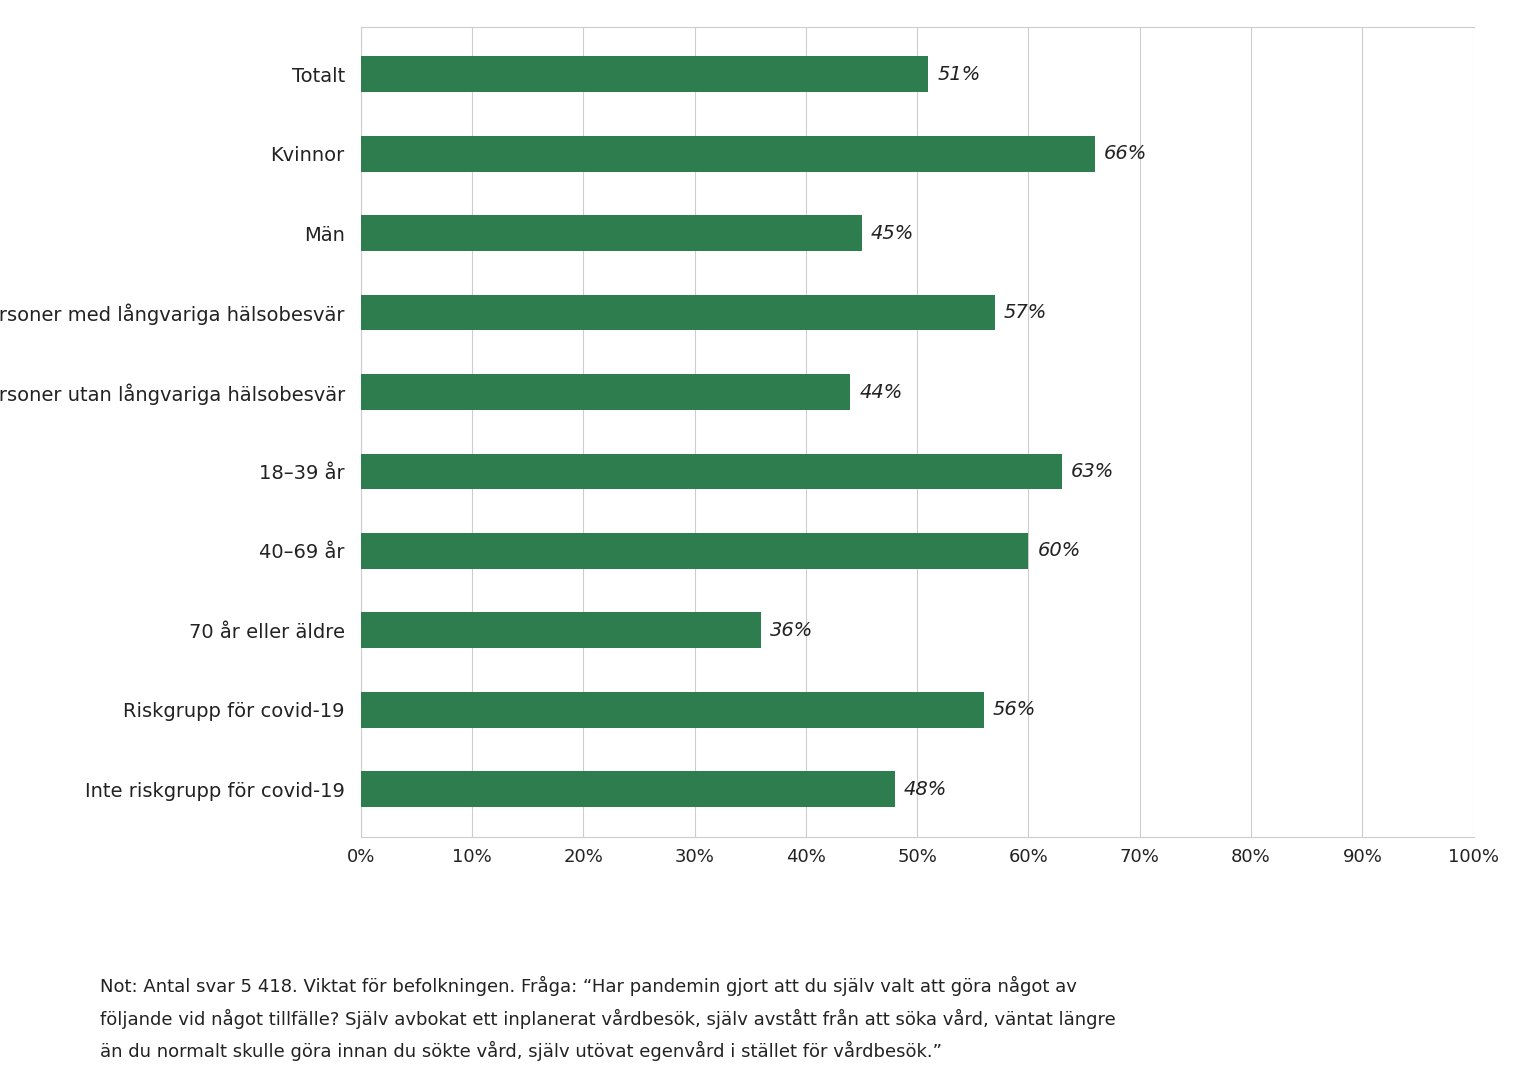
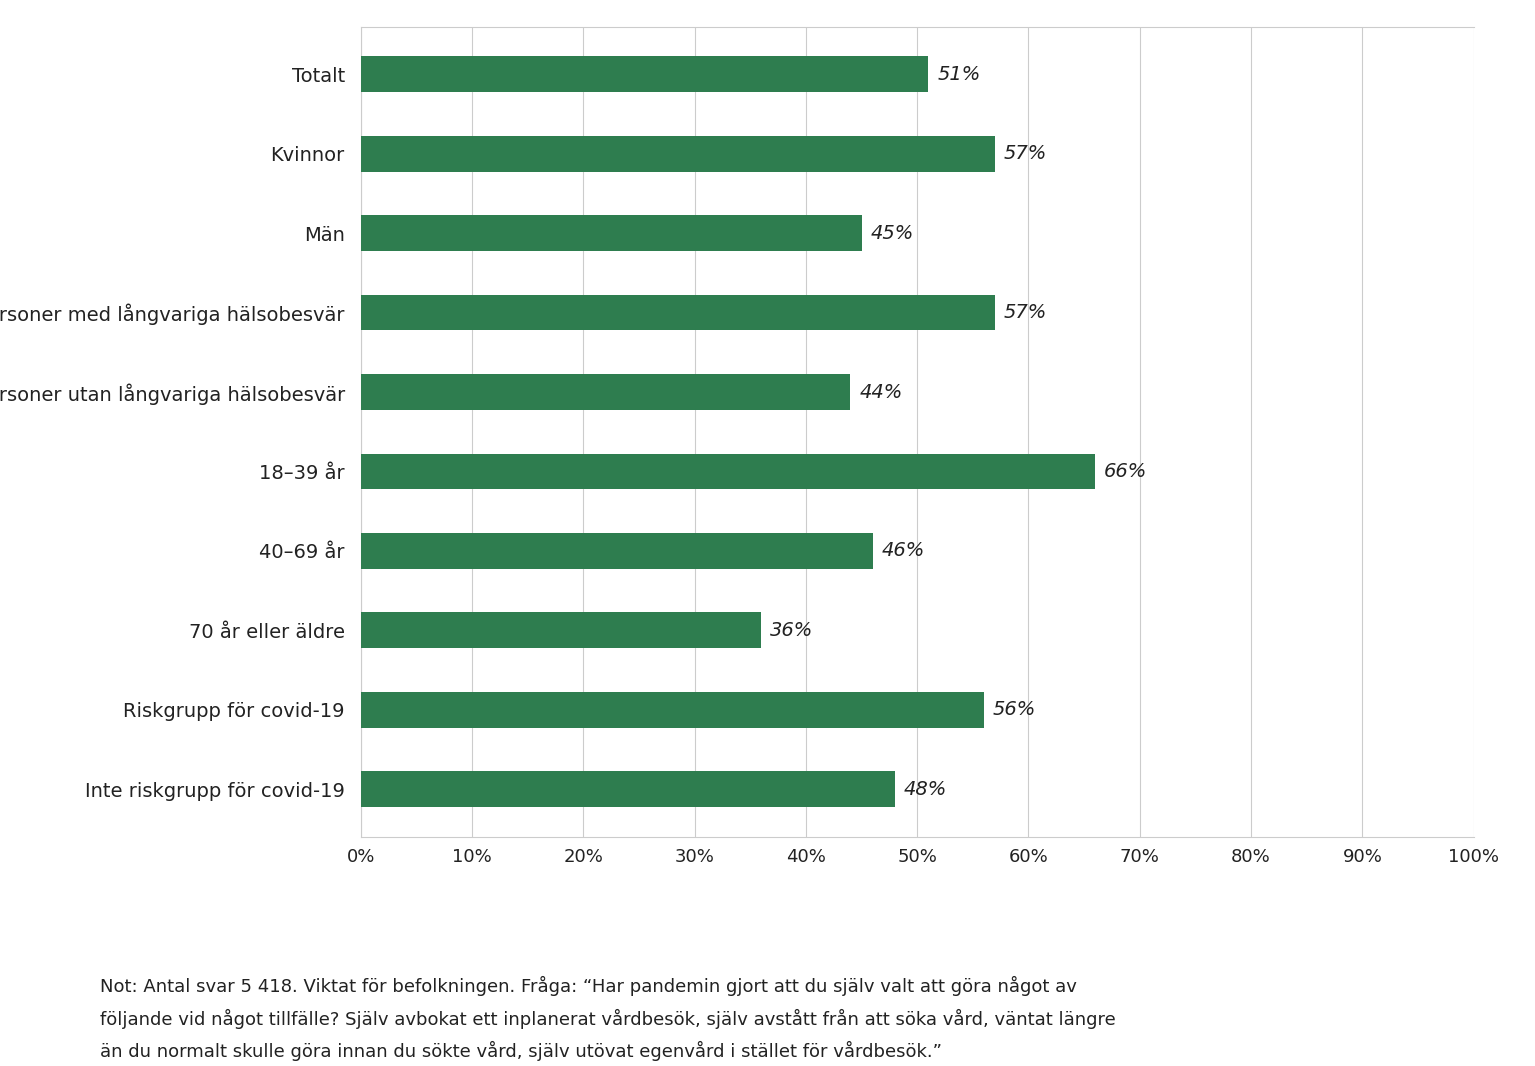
Kvinnor: 66% -> 57%
18–39 år: 63% -> 66%
40–69 år: 60% -> 46%
